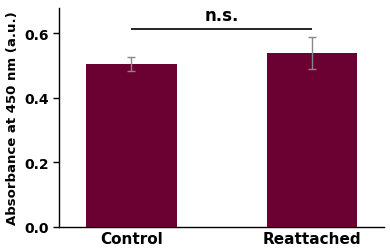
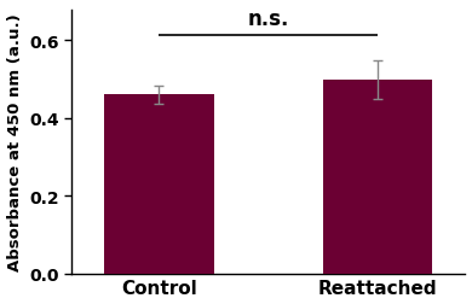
Control: 0.505 -> 0.460
Reattached: 0.540 -> 0.498
